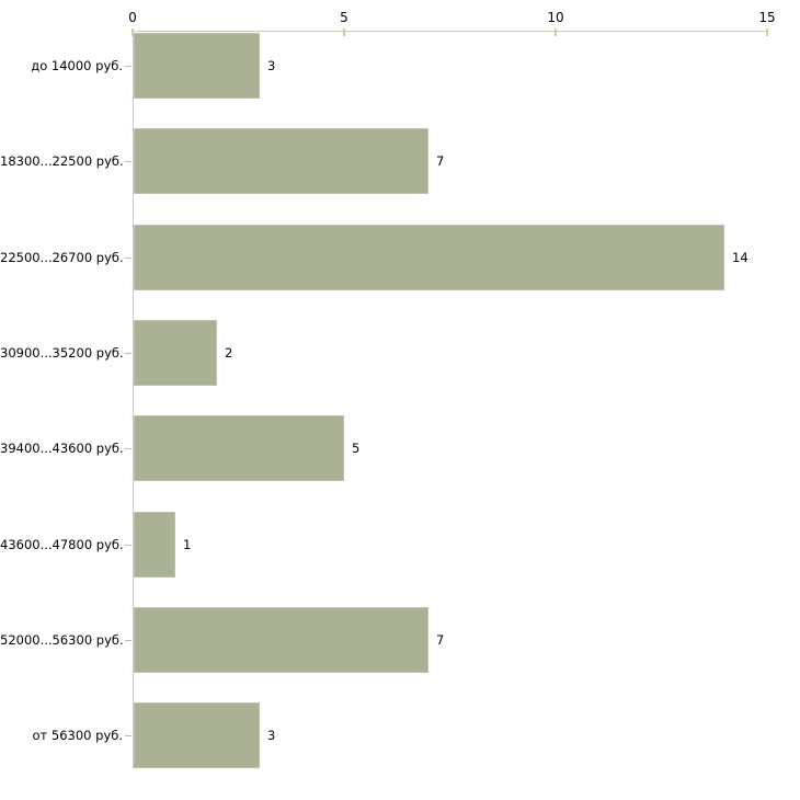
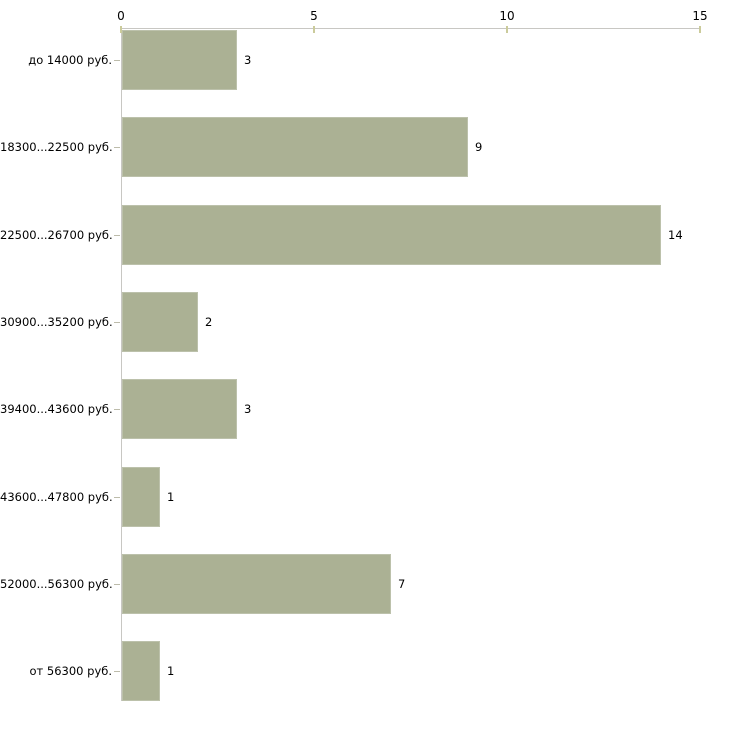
18300...22500 руб.: 7 -> 9
39400...43600 руб.: 5 -> 3
от 56300 руб.: 3 -> 1
